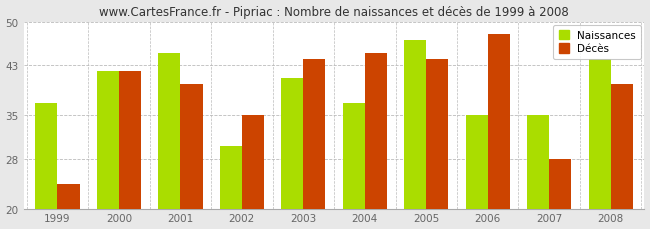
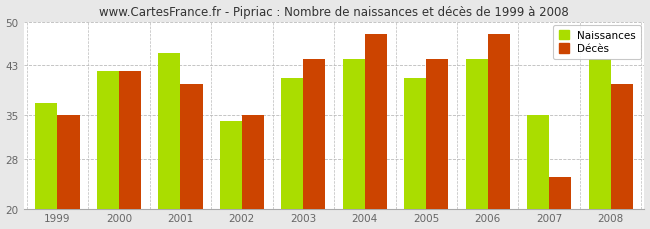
Décès/1999: 24 -> 35
Naissances/2002: 30 -> 34
Naissances/2004: 37 -> 44
Décès/2004: 45 -> 48
Naissances/2005: 47 -> 41
Naissances/2006: 35 -> 44
Décès/2007: 28 -> 25
